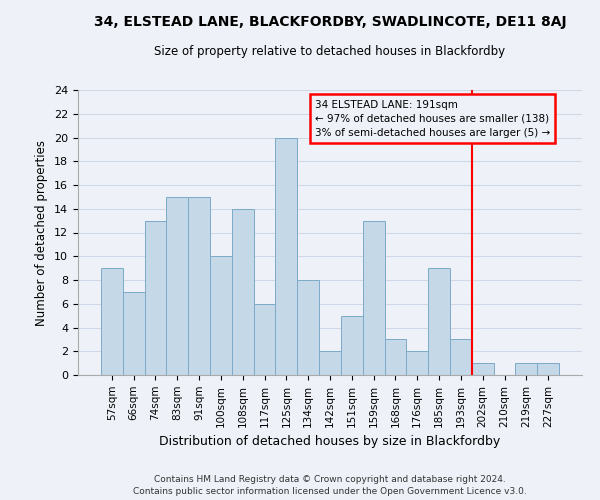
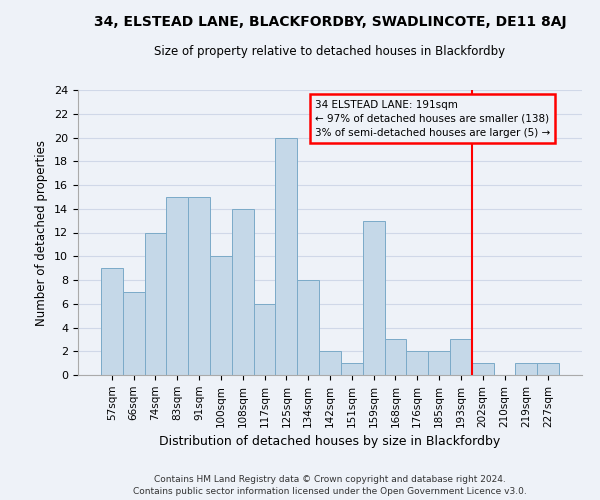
74sqm: 13 -> 12
151sqm: 5 -> 1
185sqm: 9 -> 2
